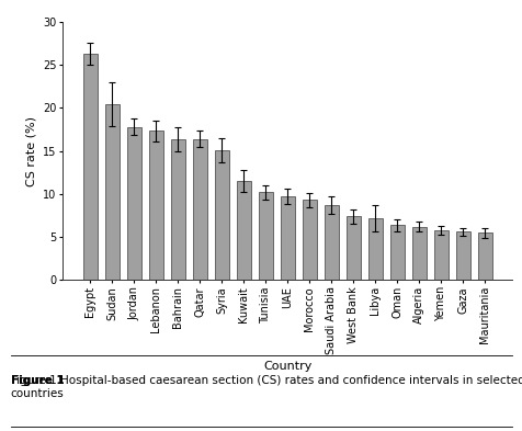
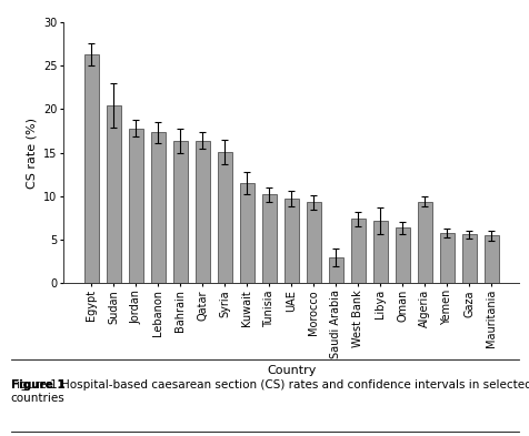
Saudi Arabia: 8.7 -> 3.0
Algeria: 6.2 -> 9.4
